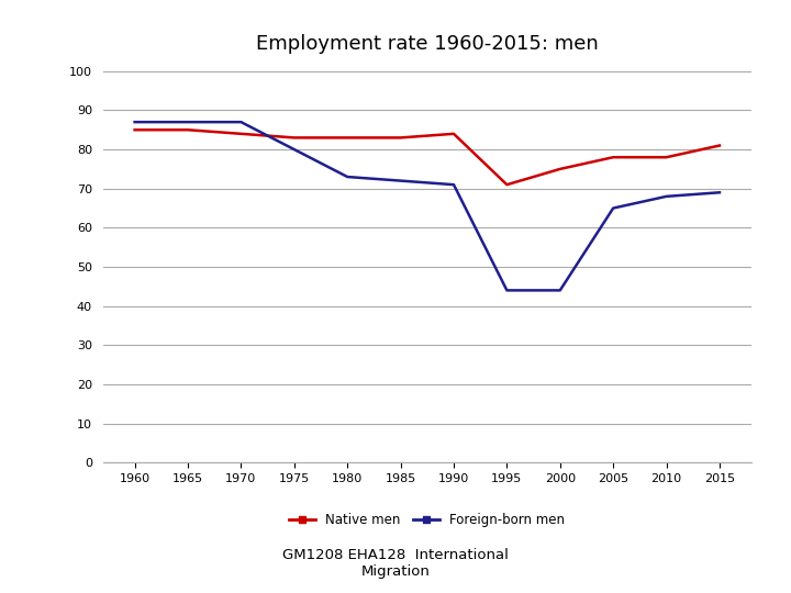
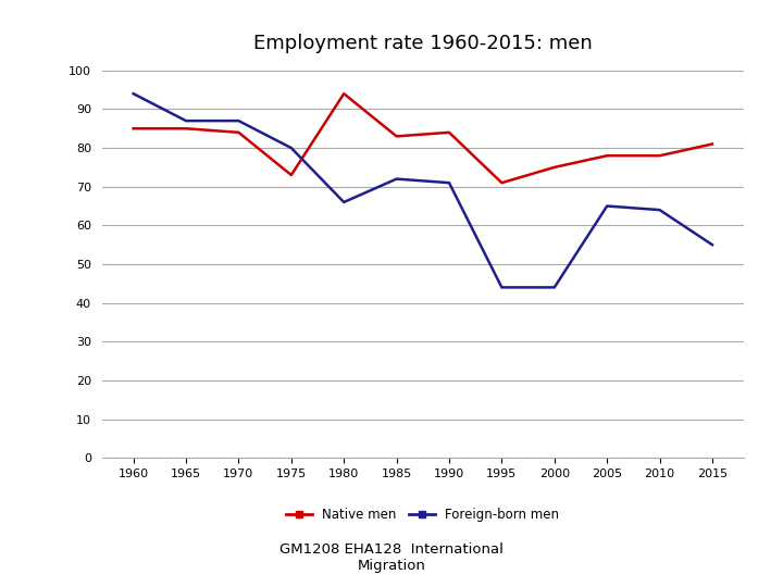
Foreign-born men/1960: 87 -> 94
Native men/1975: 83 -> 73
Native men/1980: 83 -> 94
Foreign-born men/1980: 73 -> 66
Foreign-born men/2010: 68 -> 64
Foreign-born men/2015: 69 -> 55
